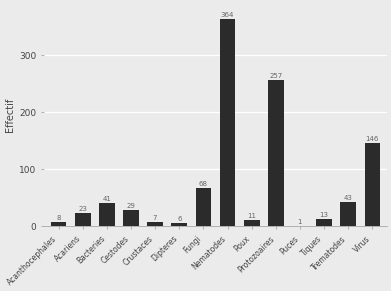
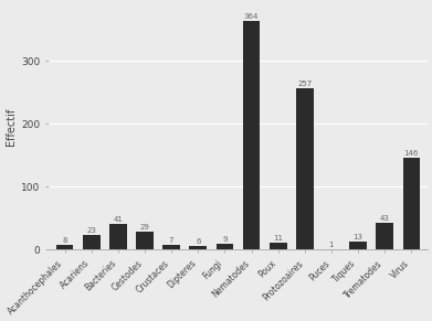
Fungi: 68 -> 9
